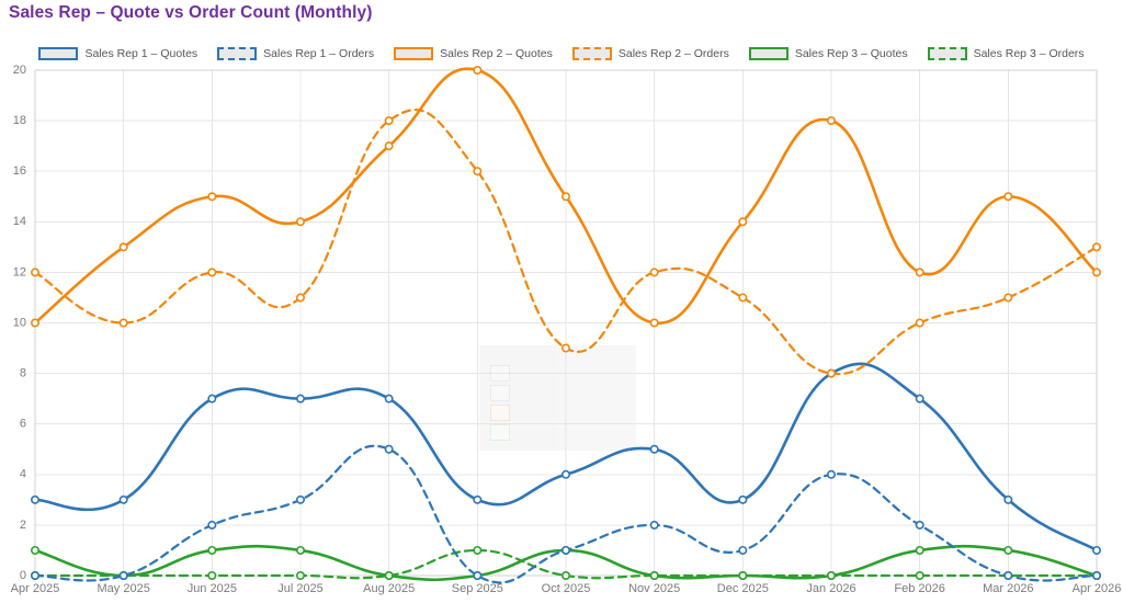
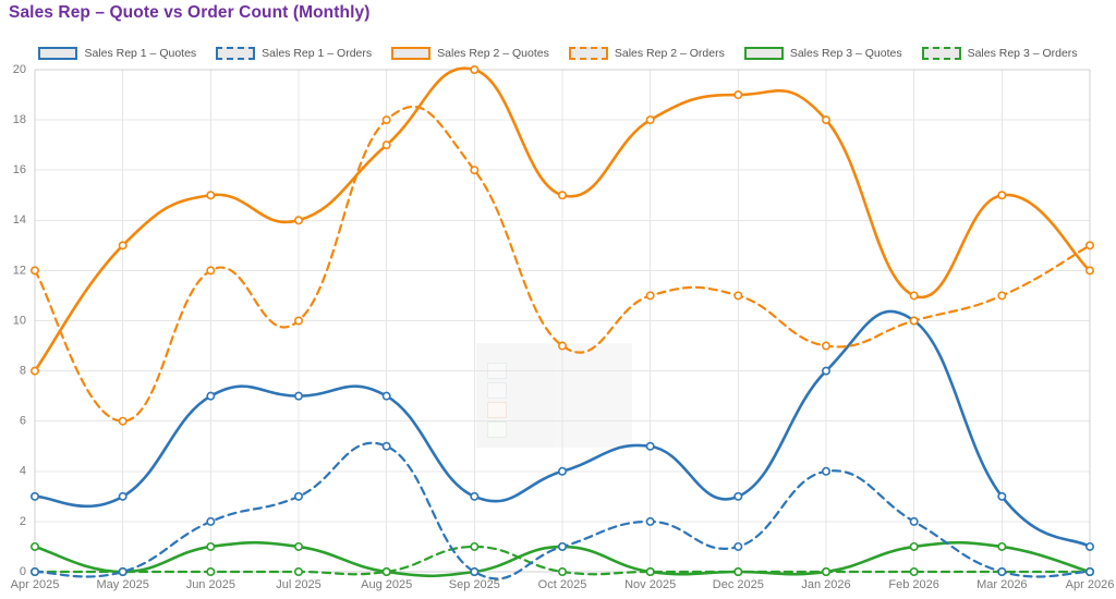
Sales Rep 2 – Quotes/Apr 2025: 10 -> 8
Sales Rep 2 – Orders/May 2025: 10 -> 6
Sales Rep 2 – Orders/Jul 2025: 11 -> 10
Sales Rep 2 – Quotes/Nov 2025: 10 -> 18
Sales Rep 2 – Orders/Nov 2025: 12 -> 11
Sales Rep 2 – Quotes/Dec 2025: 14 -> 19
Sales Rep 2 – Orders/Jan 2026: 8 -> 9
Sales Rep 1 – Quotes/Feb 2026: 7 -> 10
Sales Rep 2 – Quotes/Feb 2026: 12 -> 11
